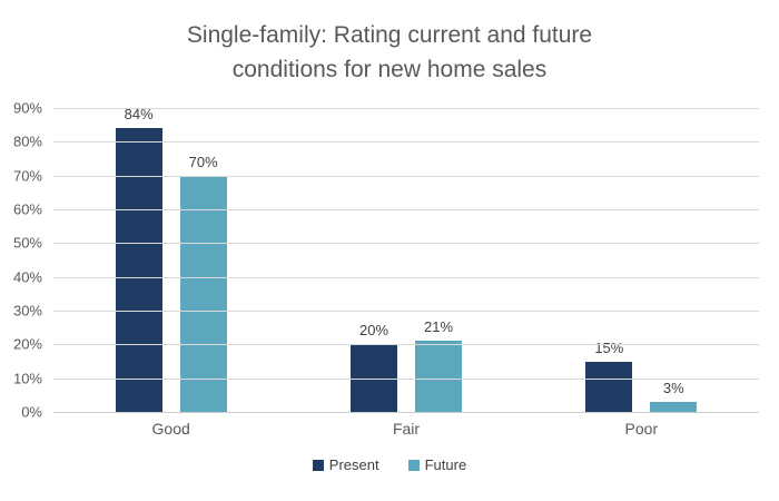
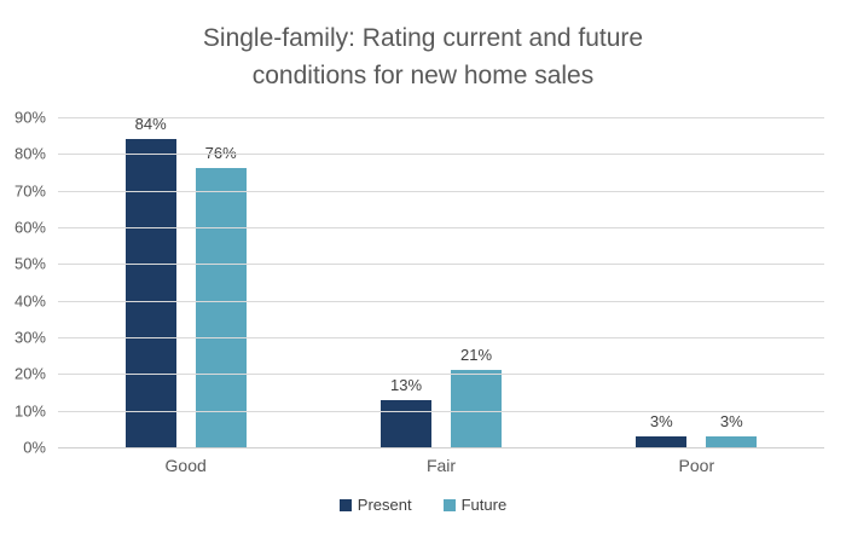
Future/Good: 70% -> 76%
Present/Fair: 20% -> 13%
Present/Poor: 15% -> 3%
